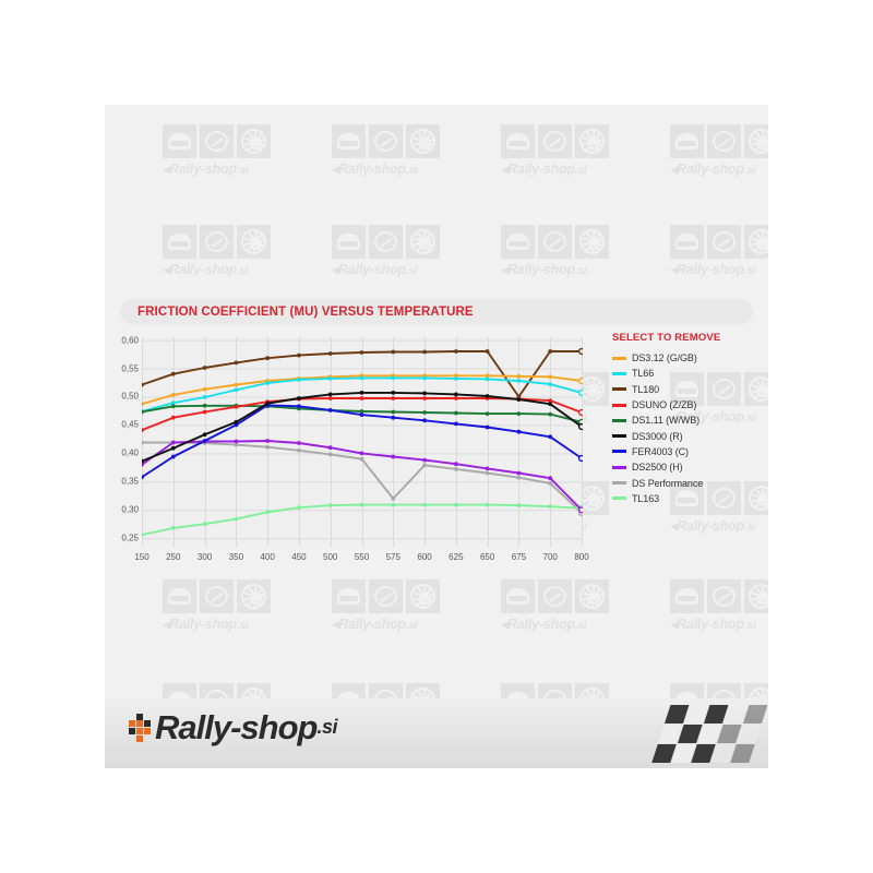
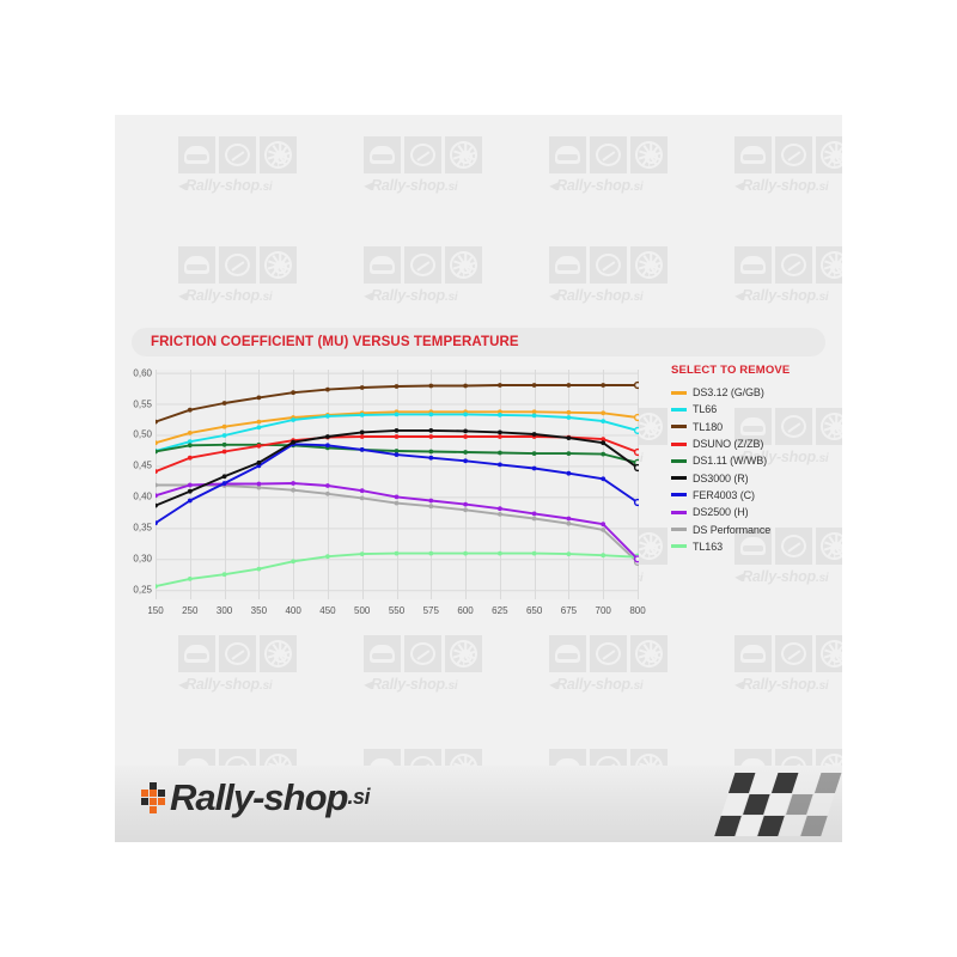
DS2500 (H)/150: 0,38 -> 0,40
DS Performance/575: 0,32 -> 0,39
TL180/675: 0,50 -> 0,58
